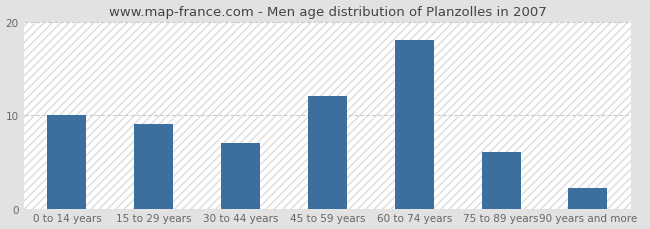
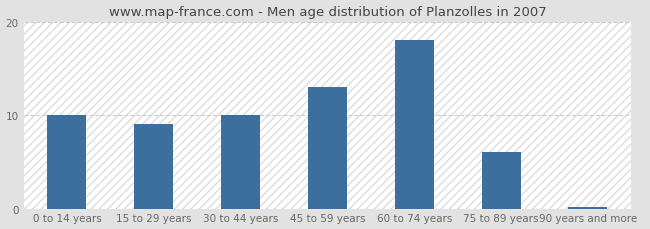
30 to 44 years: 7.0 -> 10.0
45 to 59 years: 12.0 -> 13.0
90 years and more: 2.2 -> 0.2
